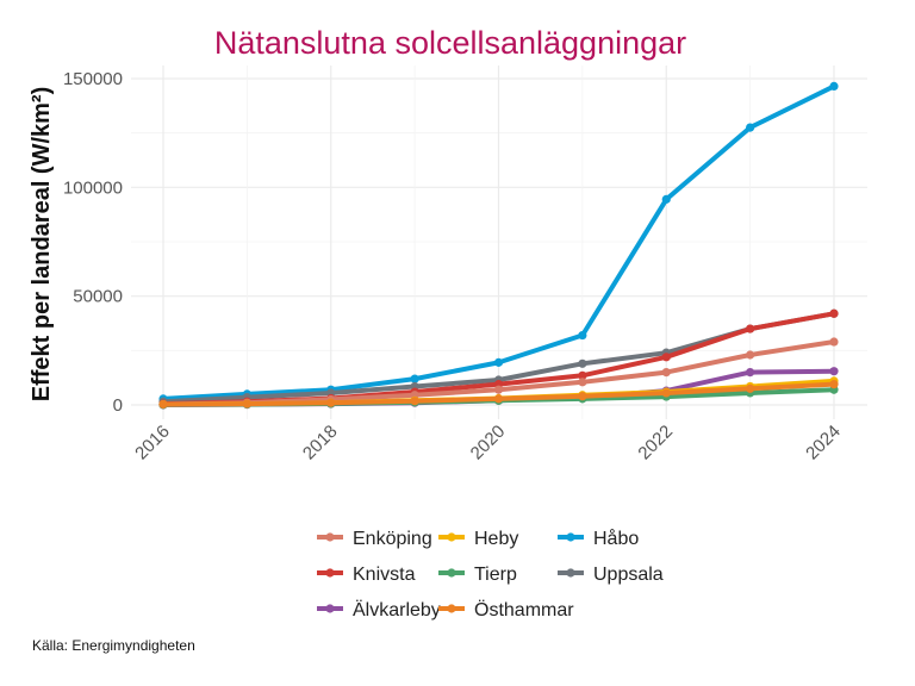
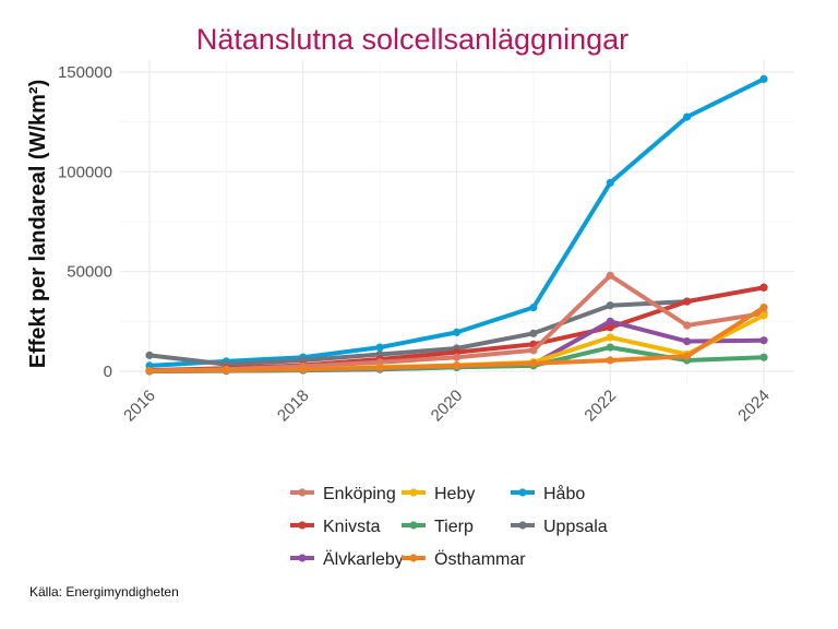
Uppsala/2016: 2000 -> 8000
Enköping/2022: 15000 -> 48000
Älvkarleby/2022: 6000 -> 25000
Heby/2022: 6000 -> 17000
Tierp/2022: 4000 -> 12000
Uppsala/2022: 24000 -> 33000
Heby/2024: 11000 -> 28000
Östhammar/2024: 10000 -> 32000
